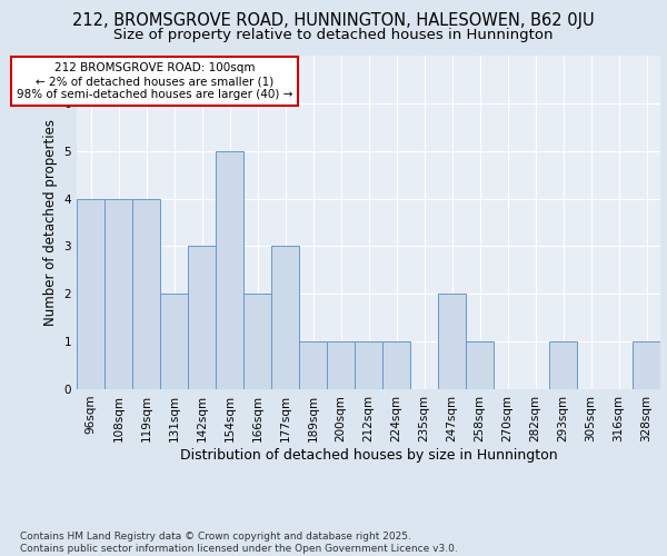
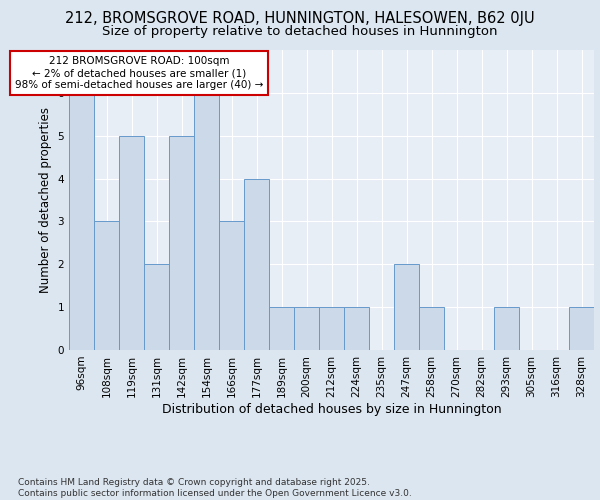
96sqm: 4 -> 6
108sqm: 4 -> 3
119sqm: 4 -> 5
142sqm: 3 -> 5
154sqm: 5 -> 6
166sqm: 2 -> 3
177sqm: 3 -> 4
